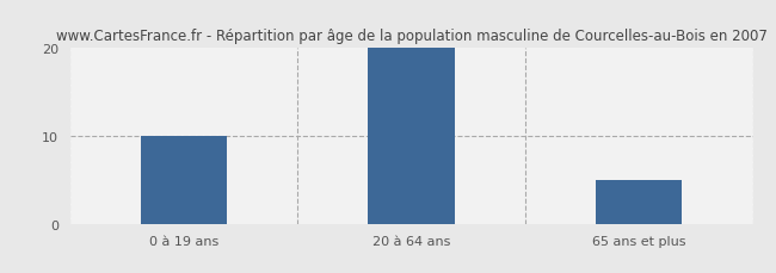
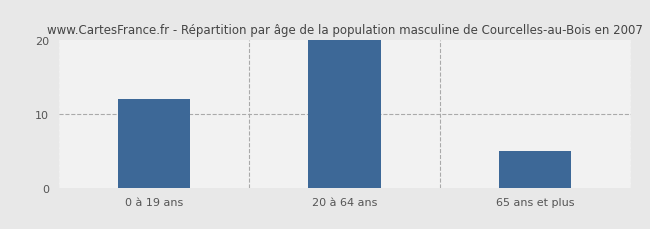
0 à 19 ans: 10 -> 12
